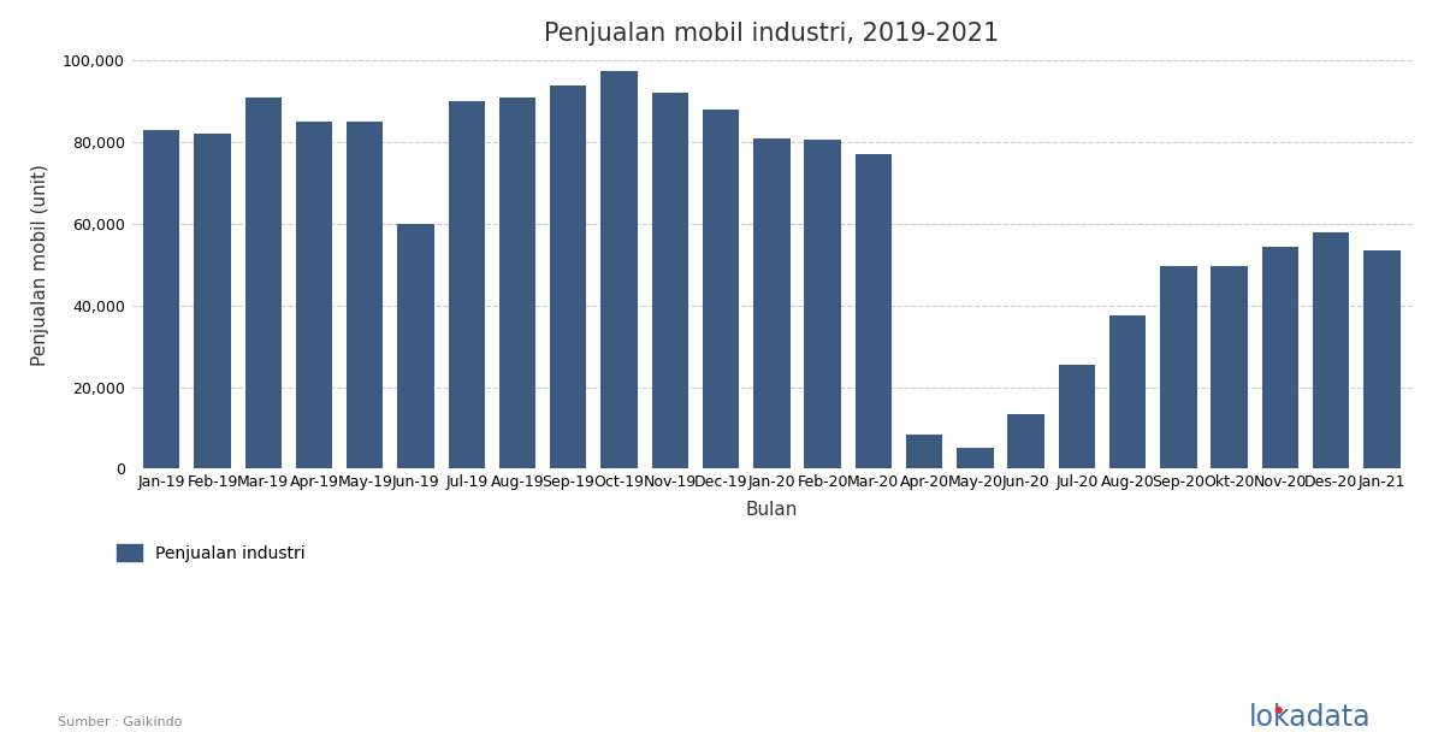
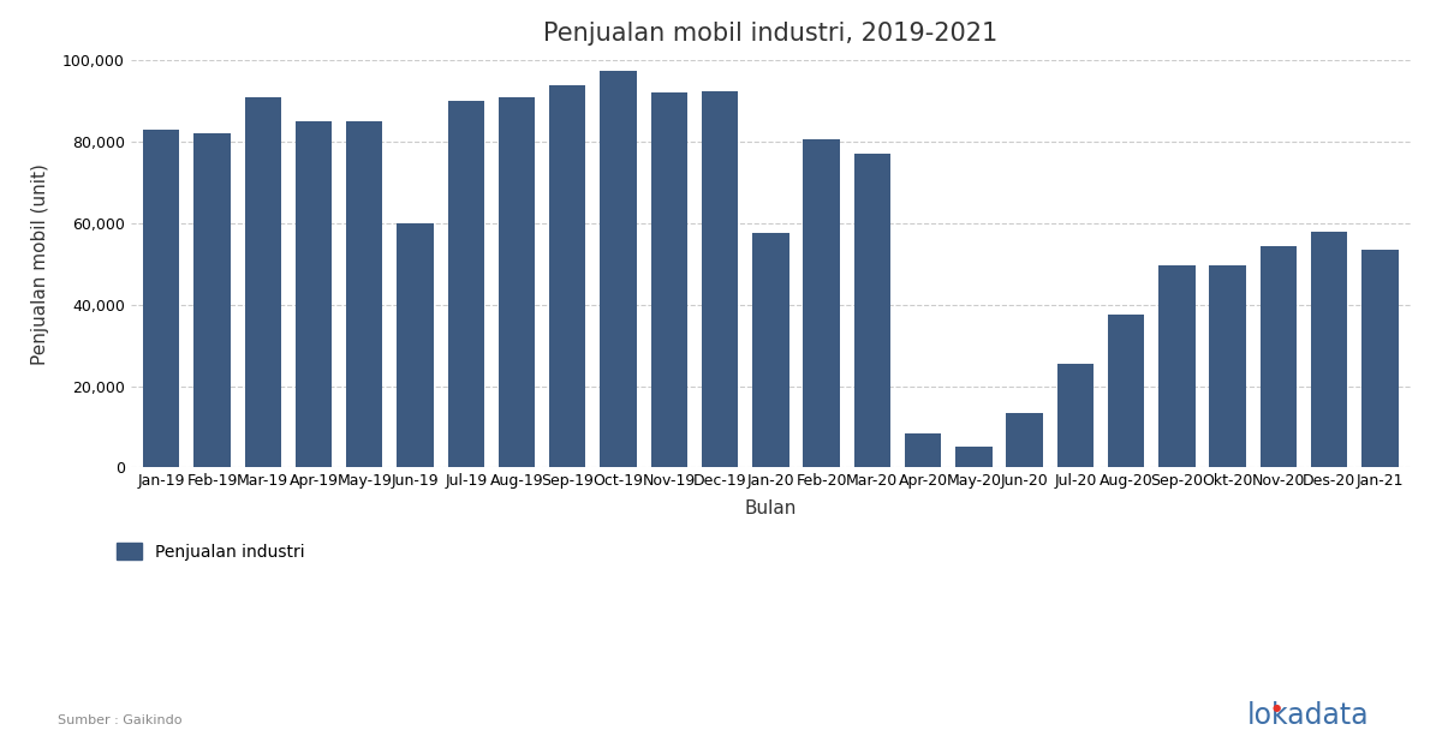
Dec-19: 88,000 -> 92,500
Jan-20: 81,000 -> 57,500
